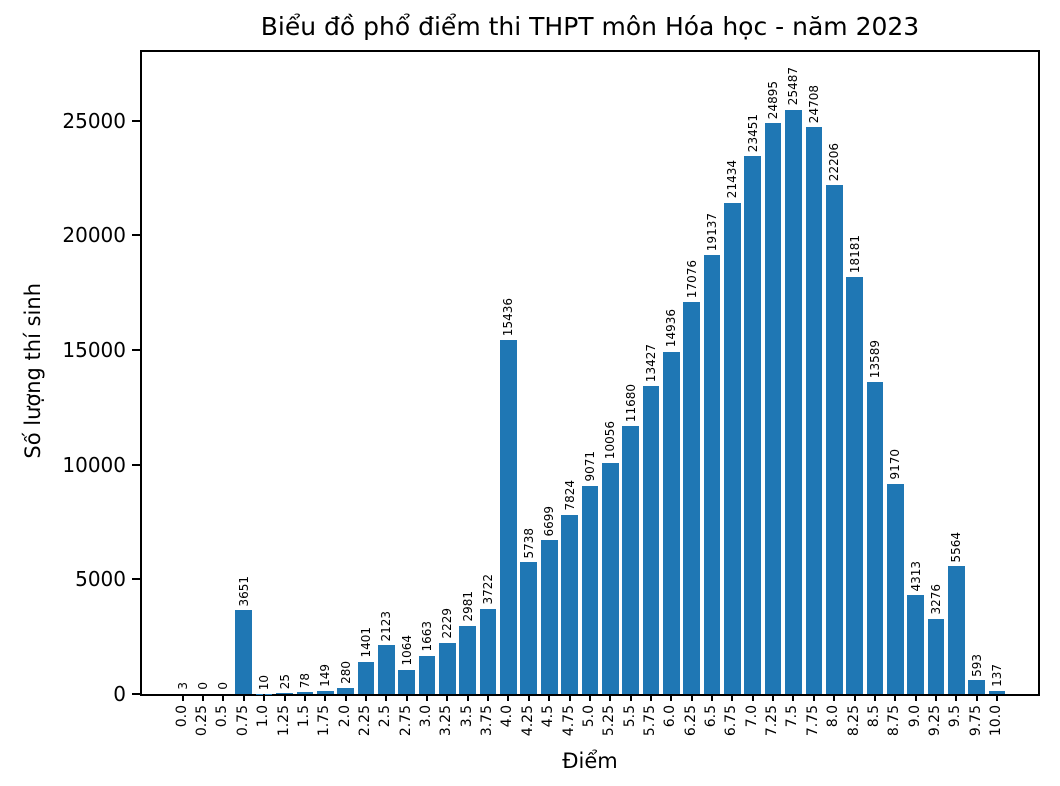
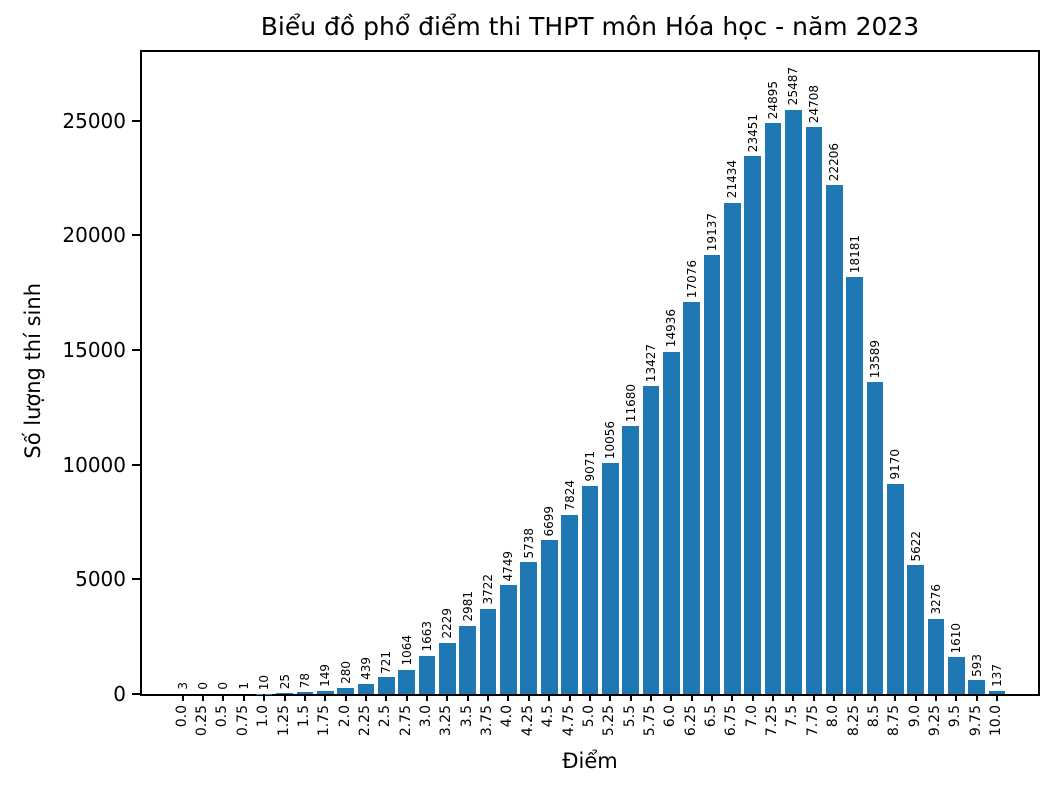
0.75: 3651 -> 1
2.25: 1401 -> 439
2.5: 2123 -> 721
4.0: 15436 -> 4749
9.0: 4313 -> 5622
9.5: 5564 -> 1610
